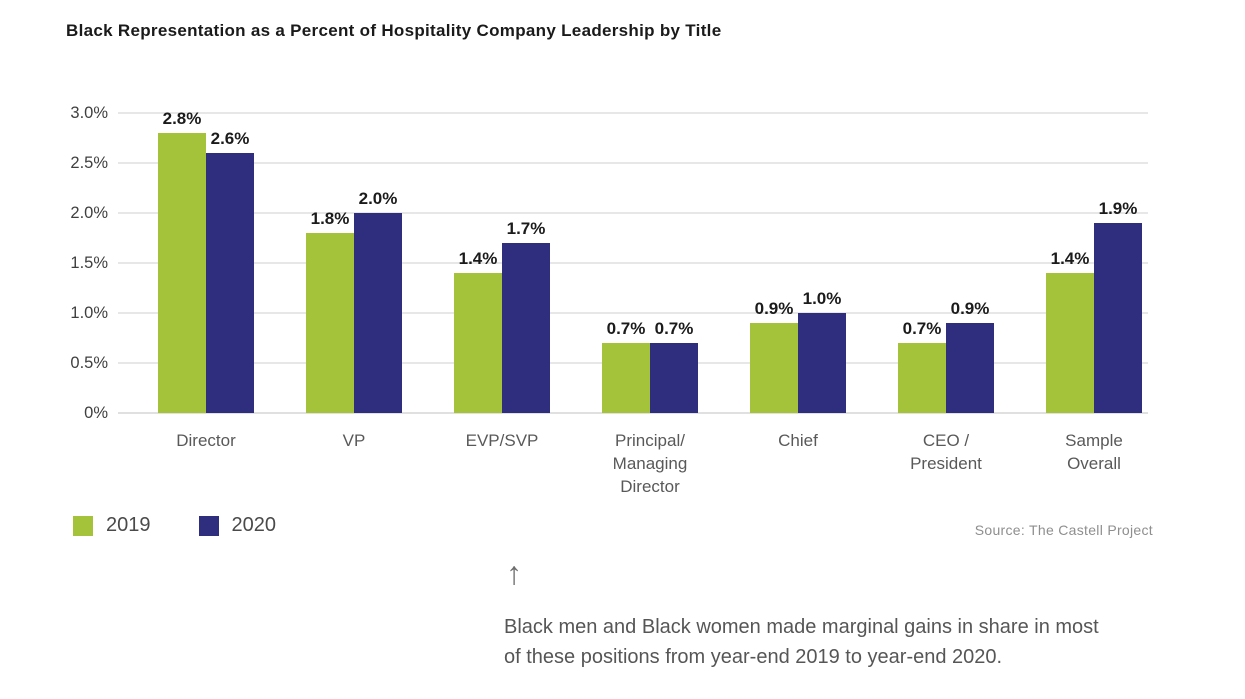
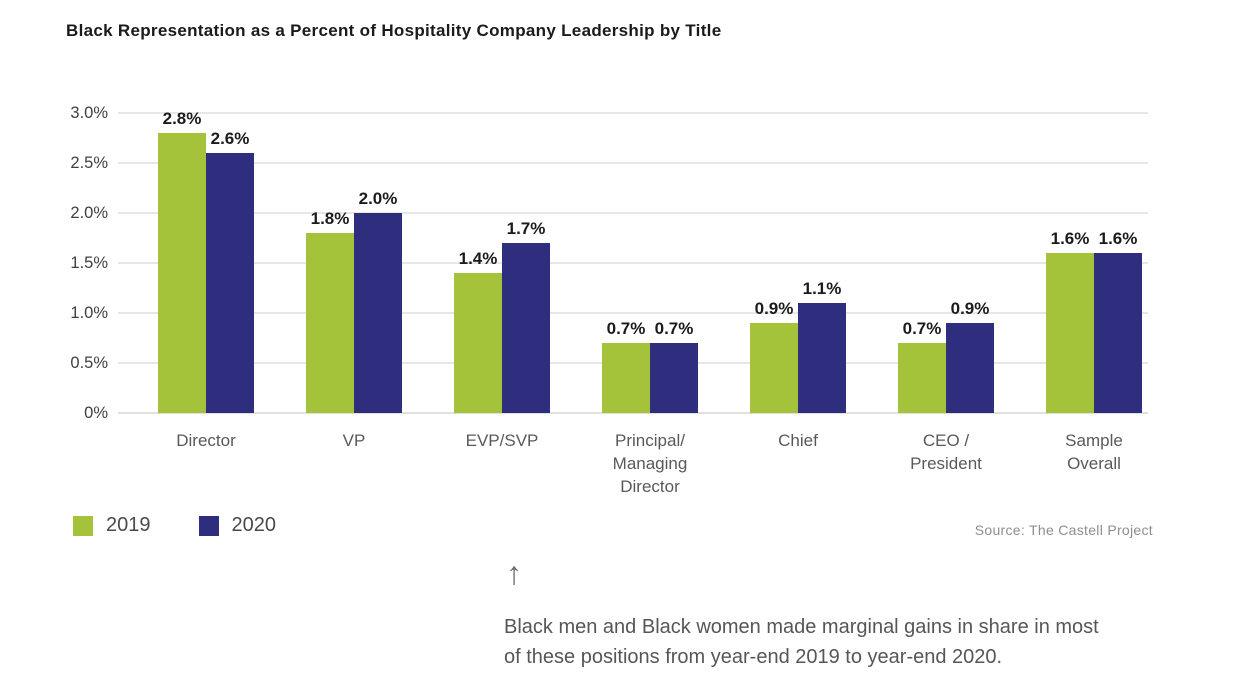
2020/Chief: 1.0% -> 1.1%
2019/Sample Overall: 1.4% -> 1.6%
2020/Sample Overall: 1.9% -> 1.6%
